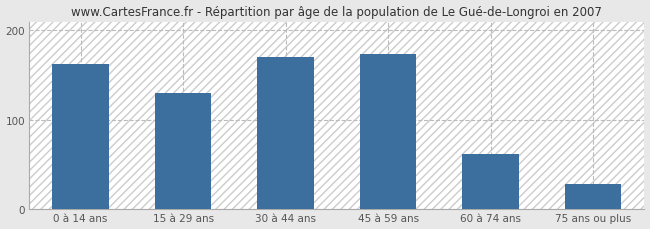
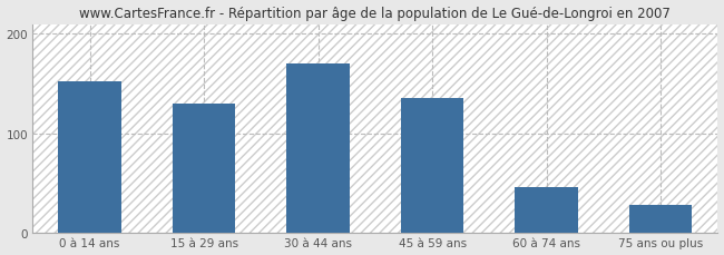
0 à 14 ans: 163 -> 152
45 à 59 ans: 174 -> 136
60 à 74 ans: 62 -> 46
